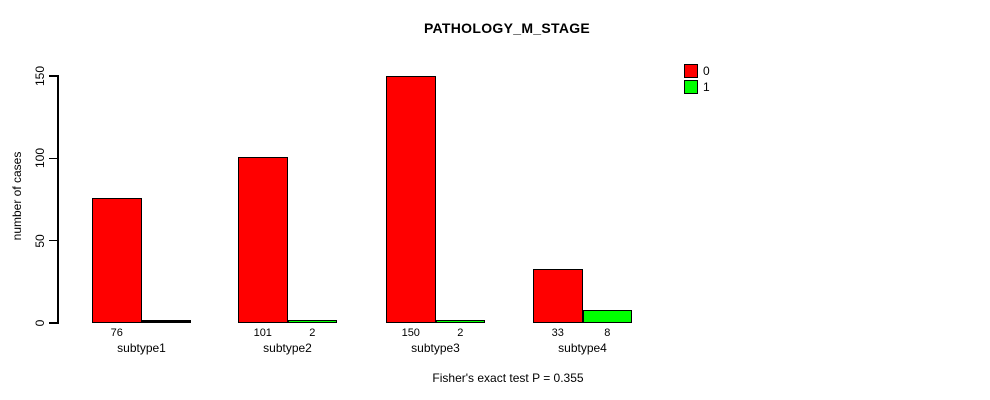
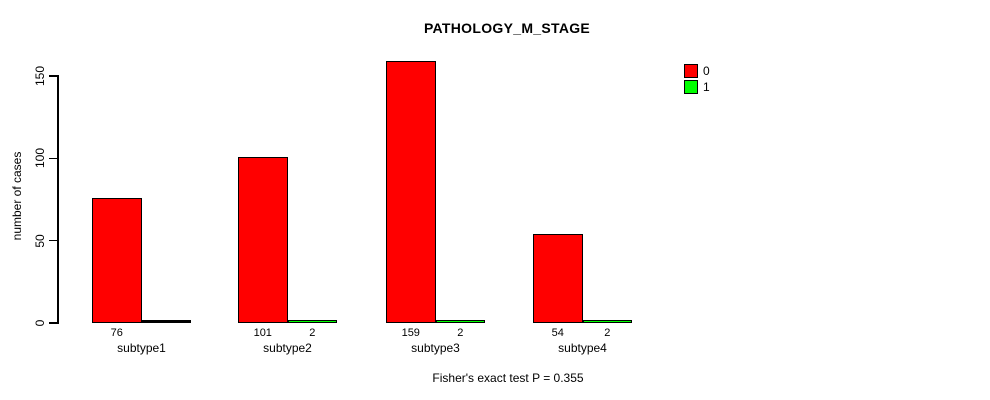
0/subtype3: 150 -> 159
0/subtype4: 33 -> 54
1/subtype4: 8 -> 2
